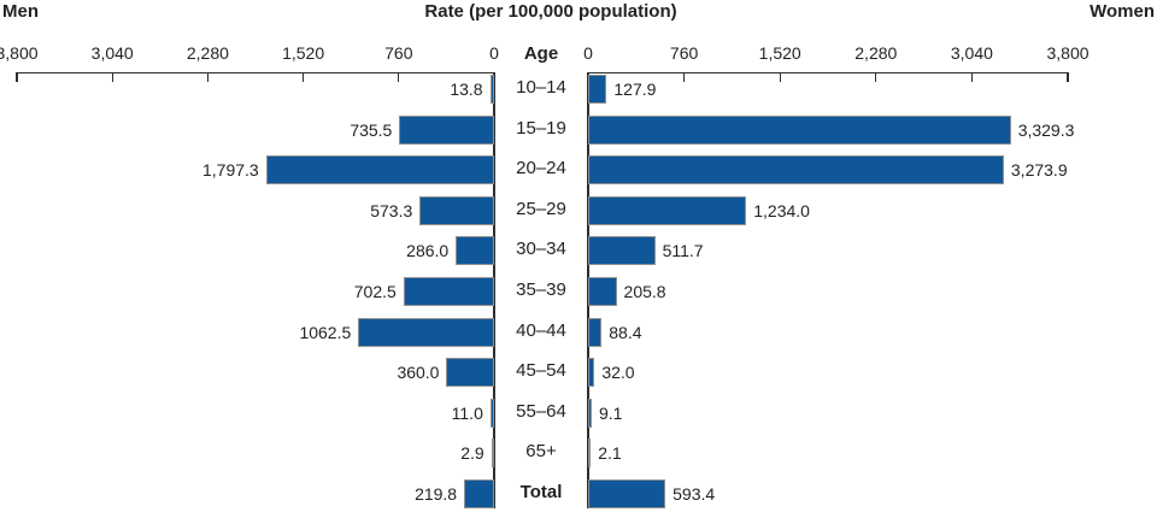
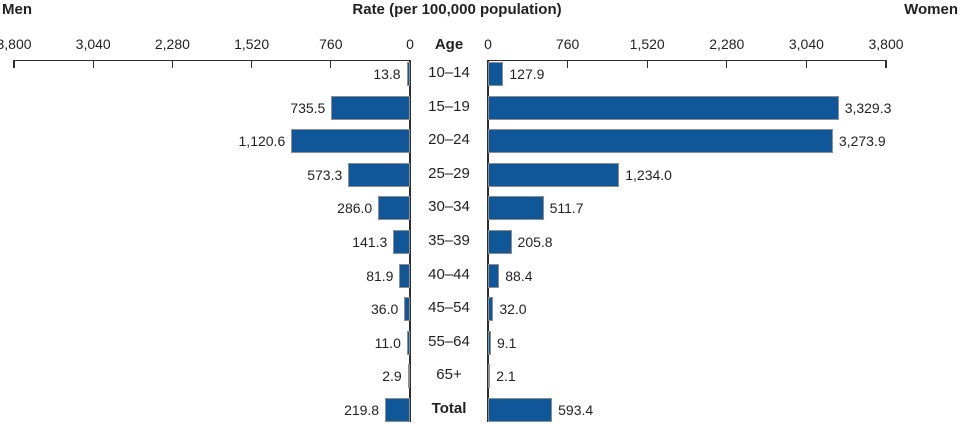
Men/20–24: 1,797.3 -> 1,120.6
Men/35–39: 702.5 -> 141.3
Men/40–44: 1062.5 -> 81.9
Men/45–54: 360.0 -> 36.0
